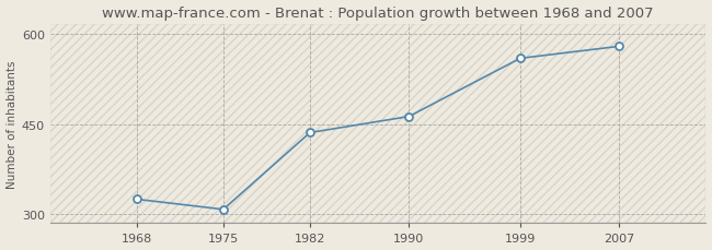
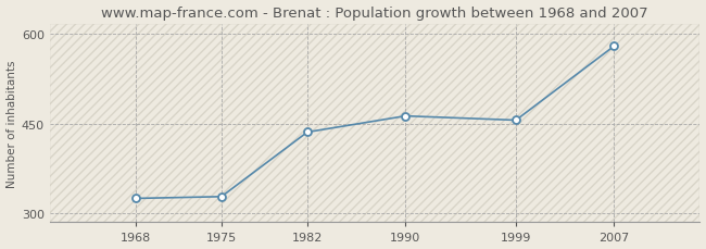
1975: 308 -> 328
1999: 560 -> 456
